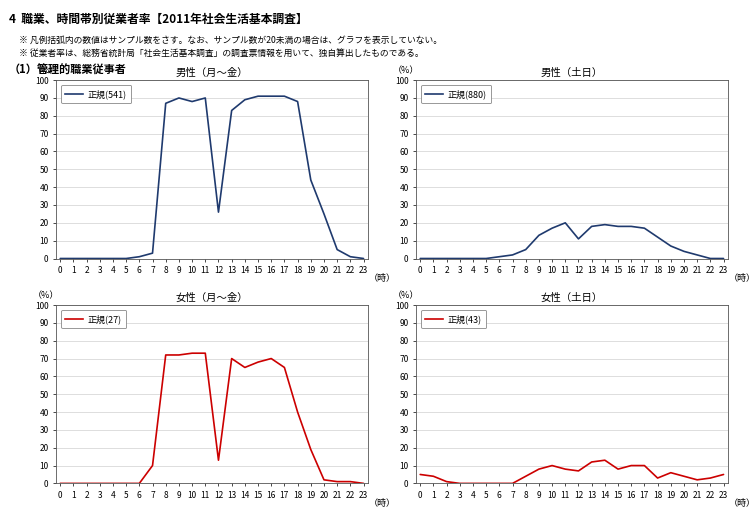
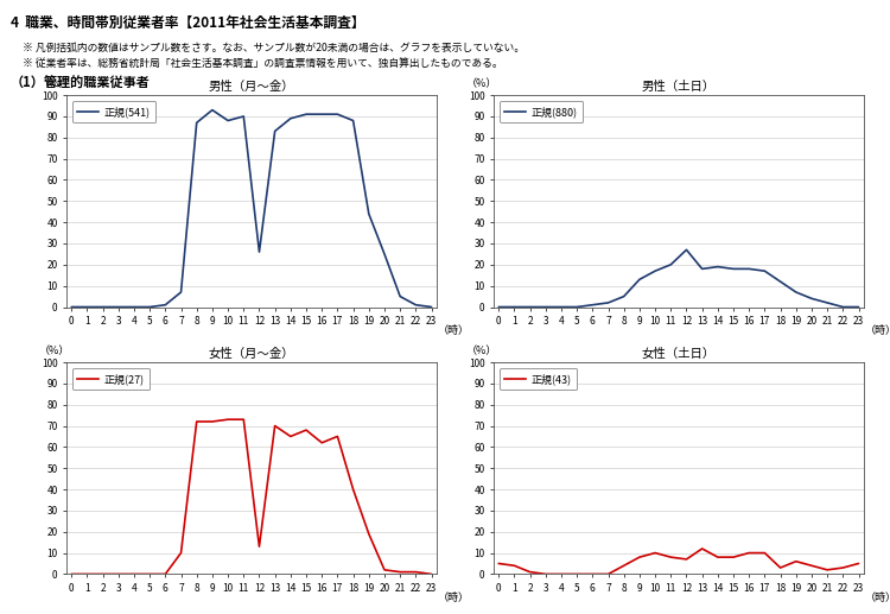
男性（月～金）/7: 3 -> 7
男性（月～金）/9: 90 -> 93
男性（土日）/12: 11 -> 27
女性（月～金）/16: 70 -> 62
女性（土日）/14: 13 -> 8
